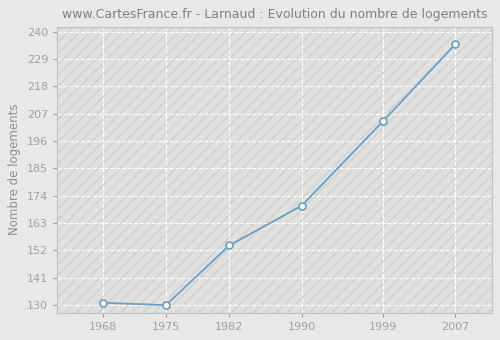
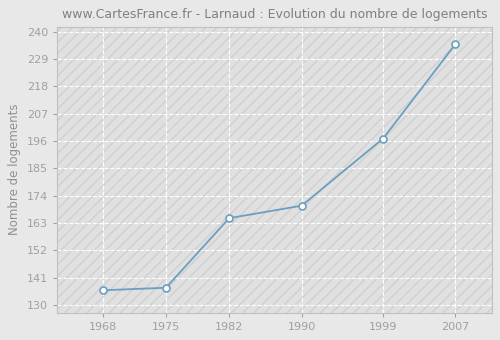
1968: 131 -> 136
1975: 130 -> 137
1982: 154 -> 165
1999: 204 -> 197
